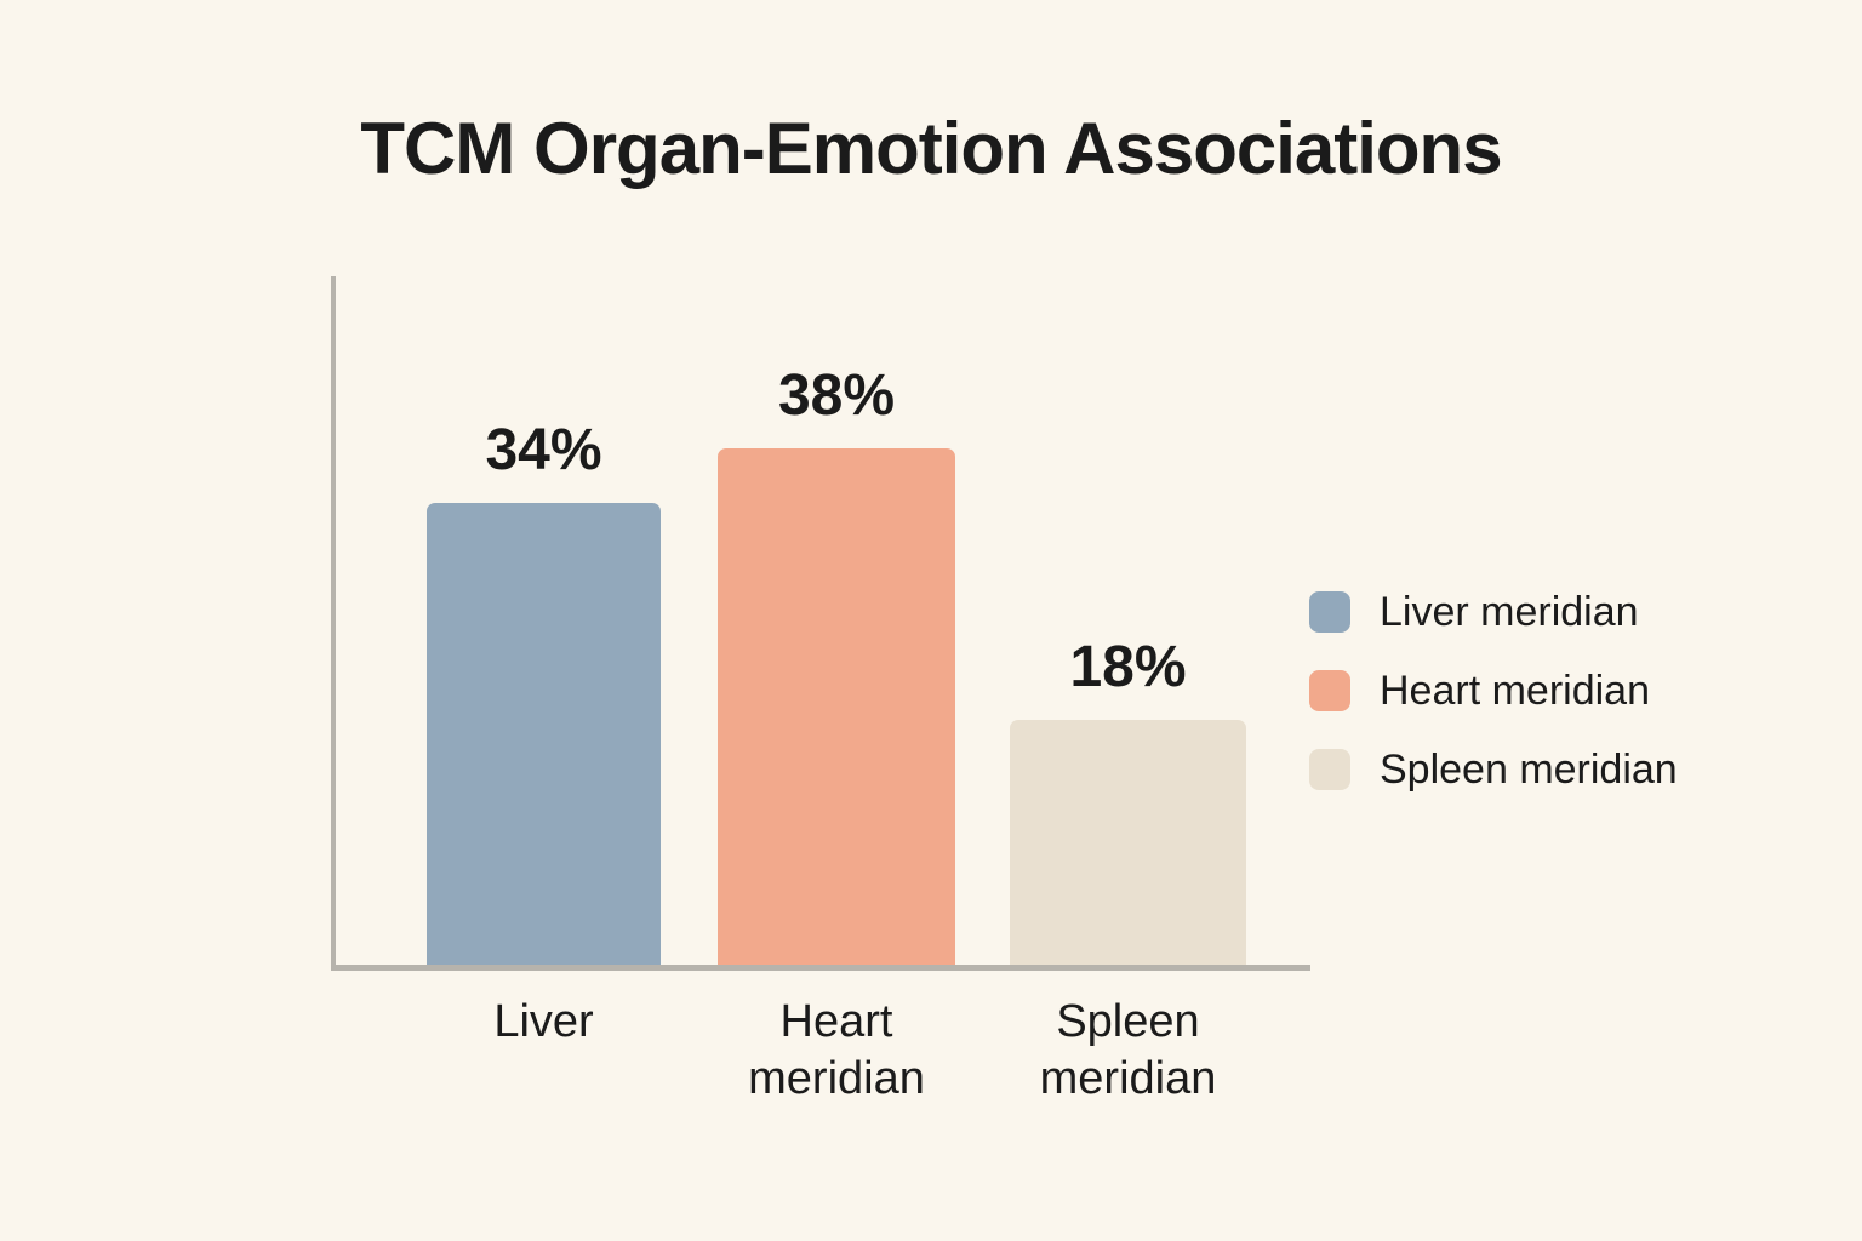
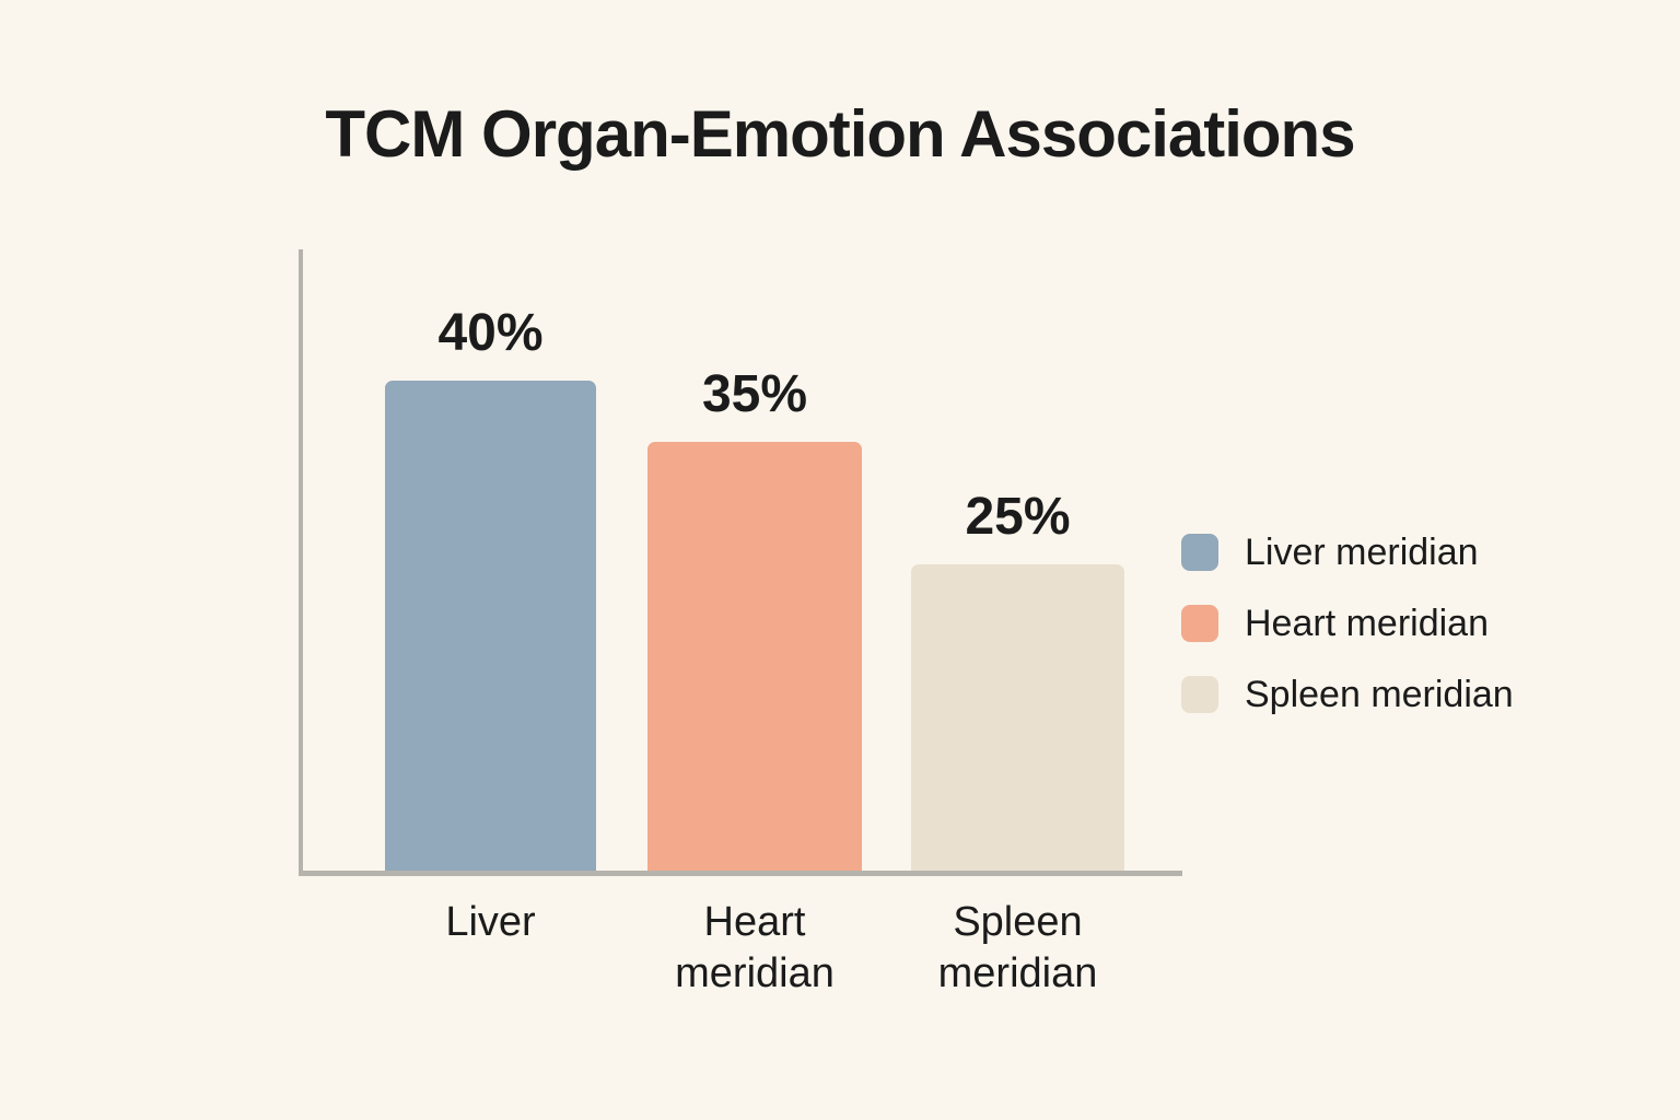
Liver: 34% -> 40%
Heart meridian: 38% -> 35%
Spleen meridian: 18% -> 25%
